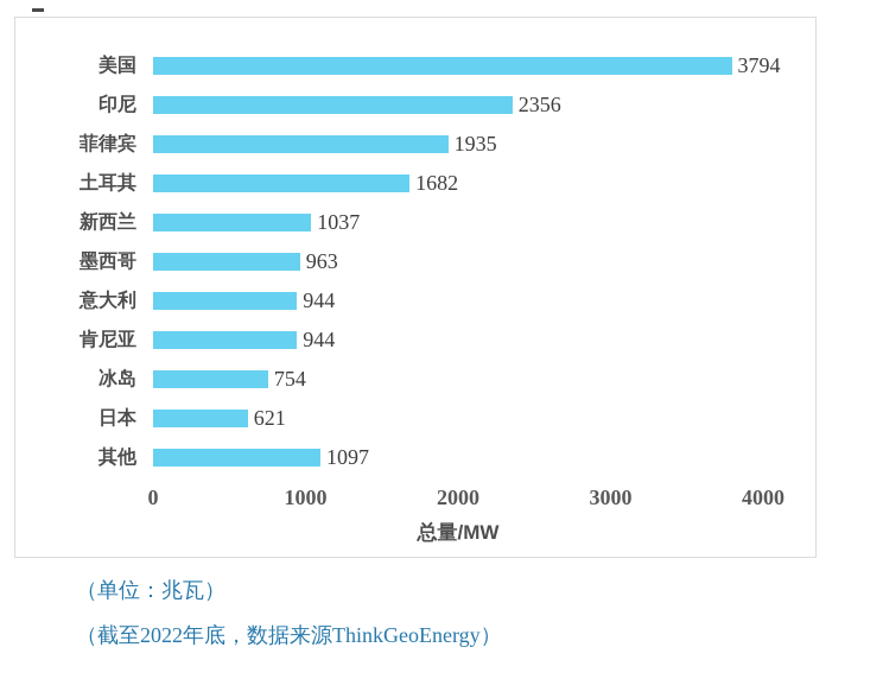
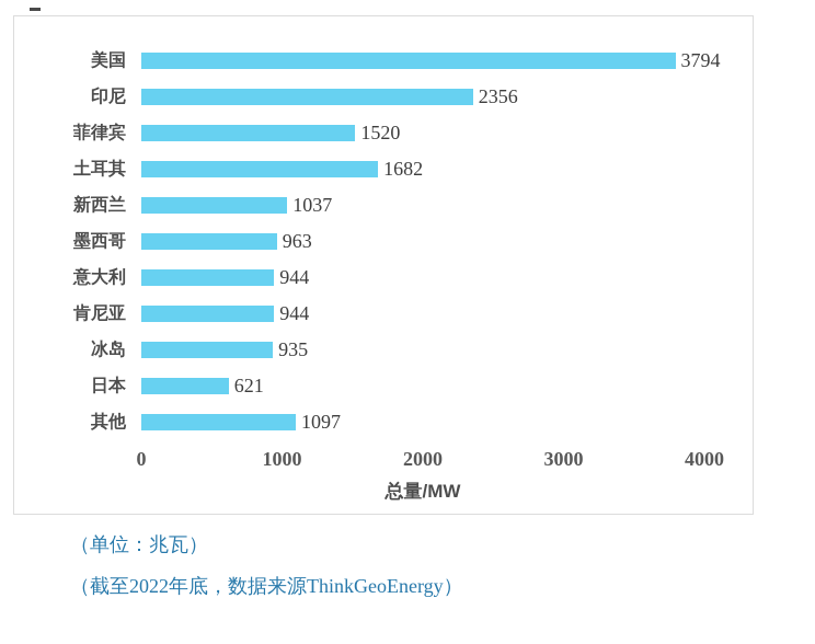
菲律宾: 1935 -> 1520
冰岛: 754 -> 935
